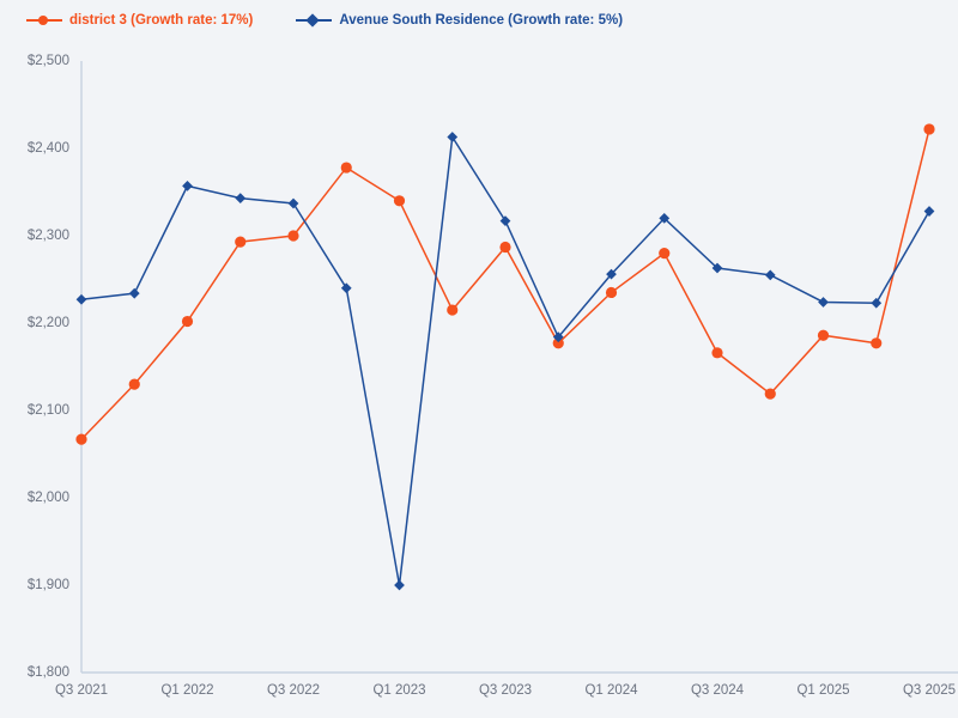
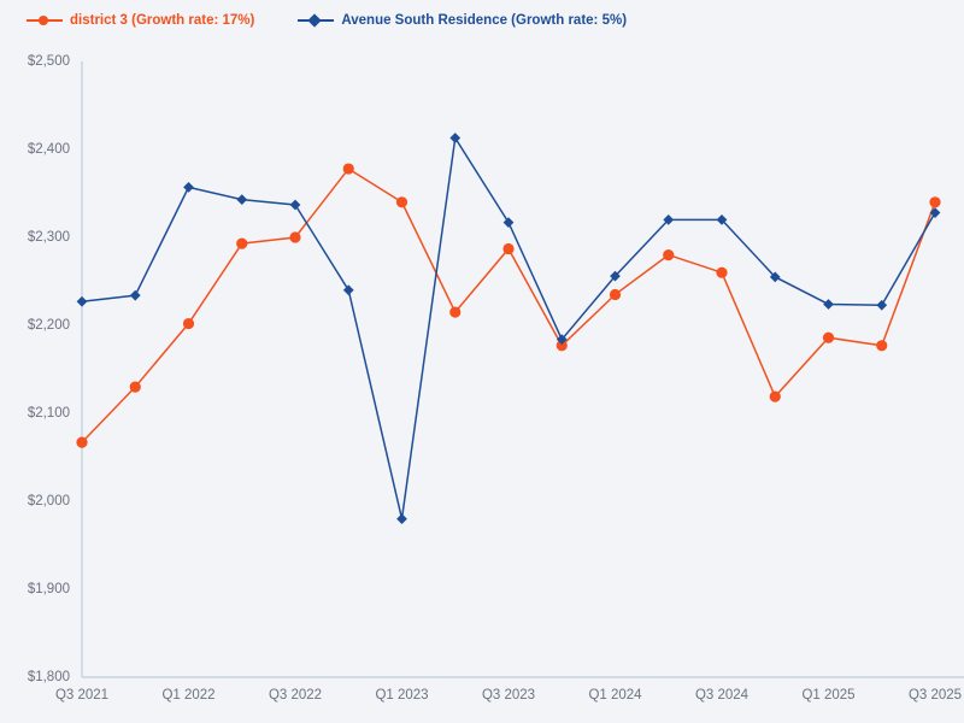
Avenue South Residence (Growth rate: 5%)/Q1 2023: $1900 -> $1980
district 3 (Growth rate: 17%)/Q3 2024: $2170 -> $2260
Avenue South Residence (Growth rate: 5%)/Q3 2024: $2260 -> $2320
district 3 (Growth rate: 17%)/Q3 2025: $2420 -> $2340
